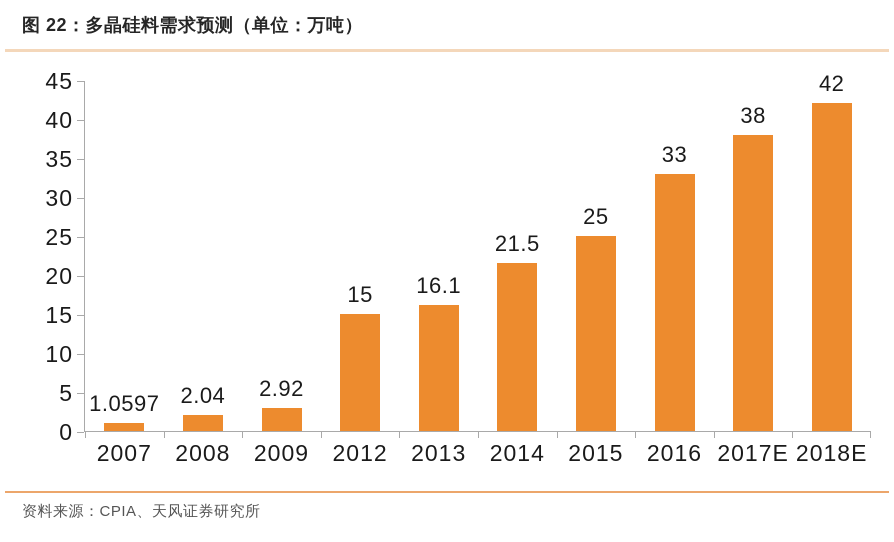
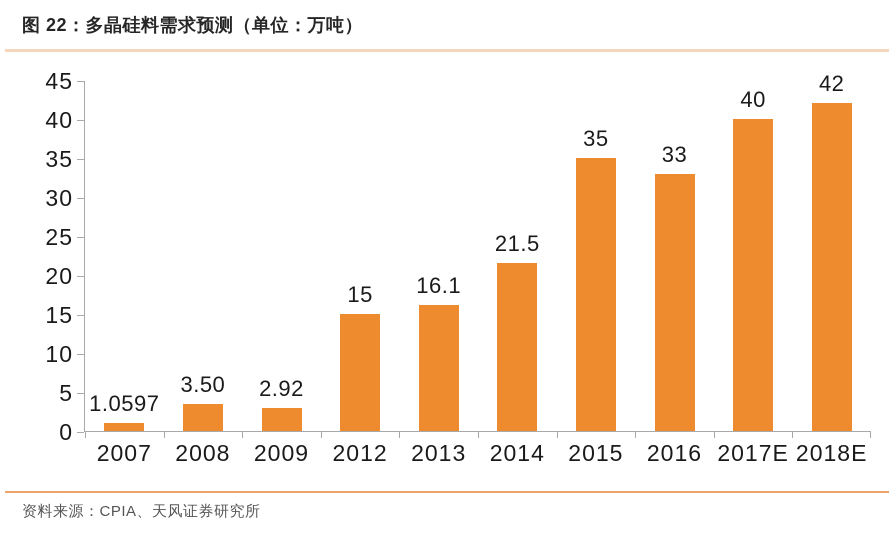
2008: 2.04 -> 3.50
2015: 25 -> 35
2017E: 38 -> 40
